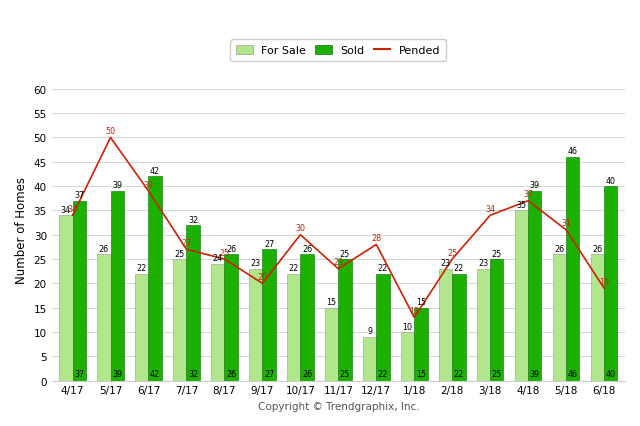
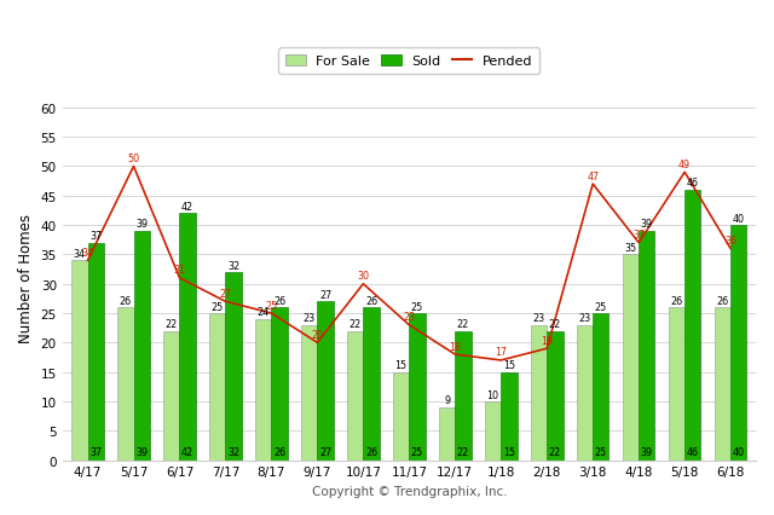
Pended/6/17: 39 -> 31
Pended/12/17: 28 -> 18
Pended/1/18: 13 -> 17
Pended/2/18: 25 -> 19
Pended/3/18: 34 -> 47
Pended/5/18: 31 -> 49
Pended/6/18: 19 -> 36
